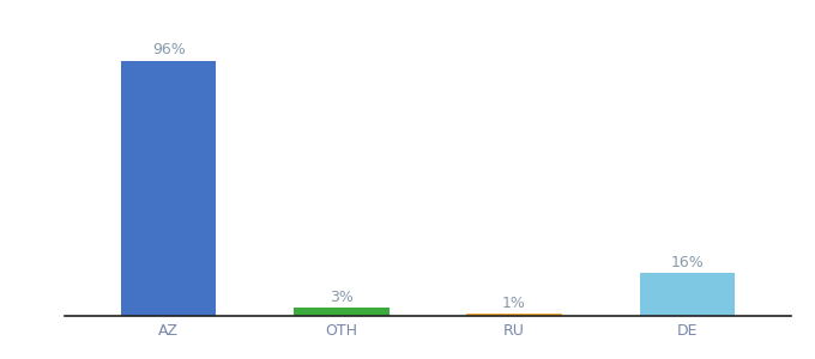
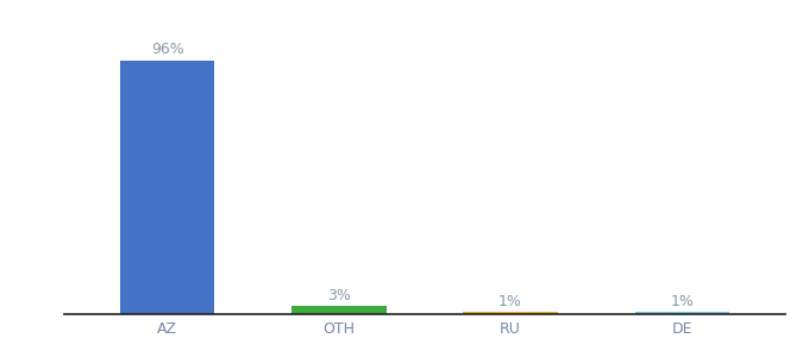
DE: 16% -> 1%
